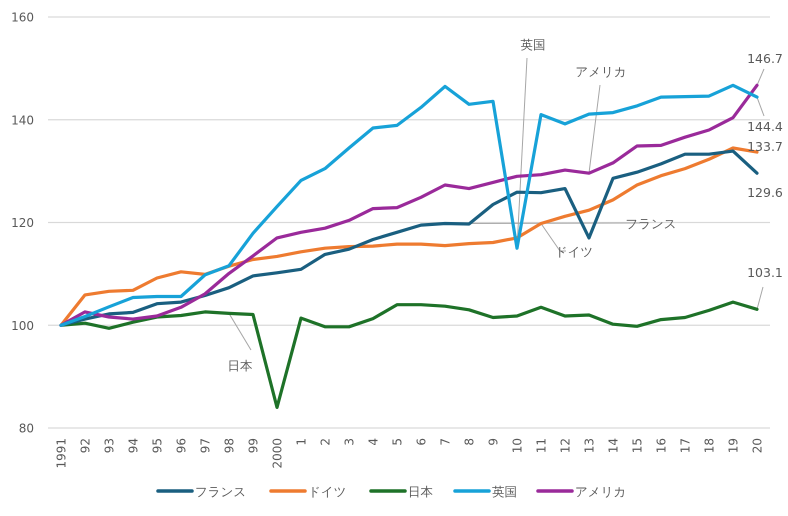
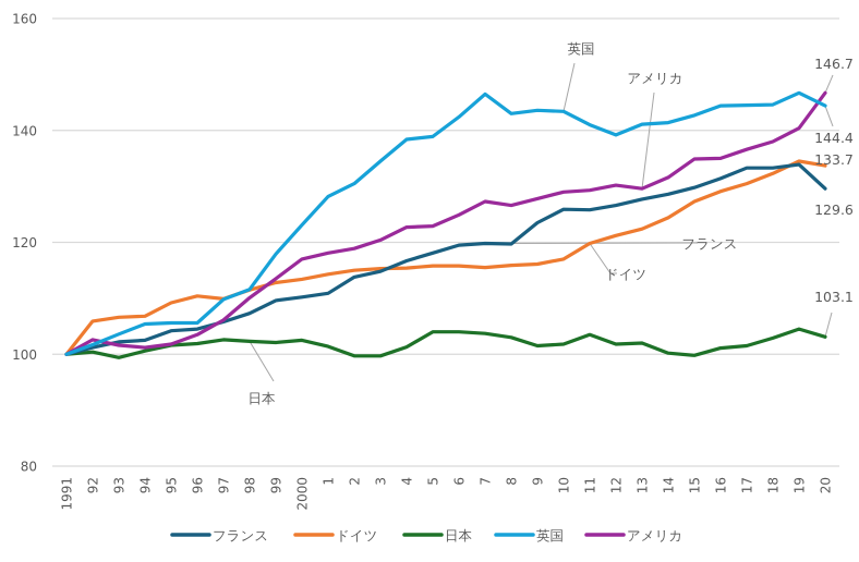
日本/2000: 84 -> 102
英国/10: 115 -> 143
フランス/13: 117 -> 128
